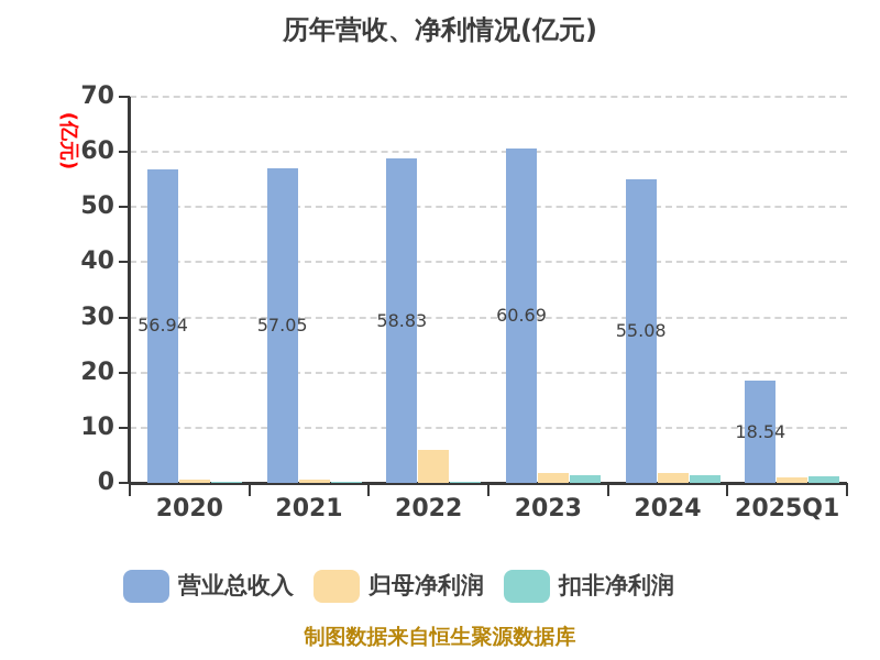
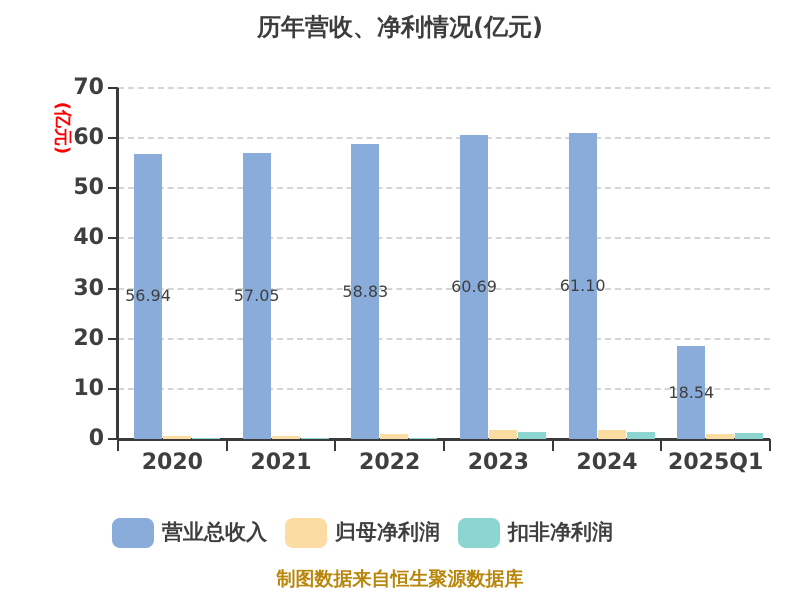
归母净利润/2022: 6 -> 1
营业总收入/2024: 55.08 -> 61.10
